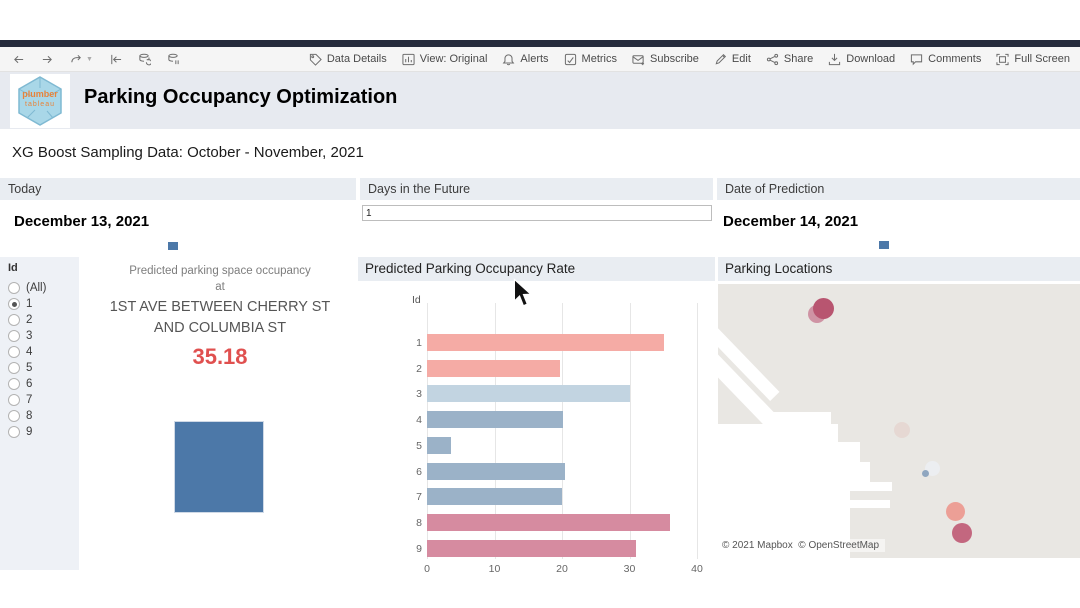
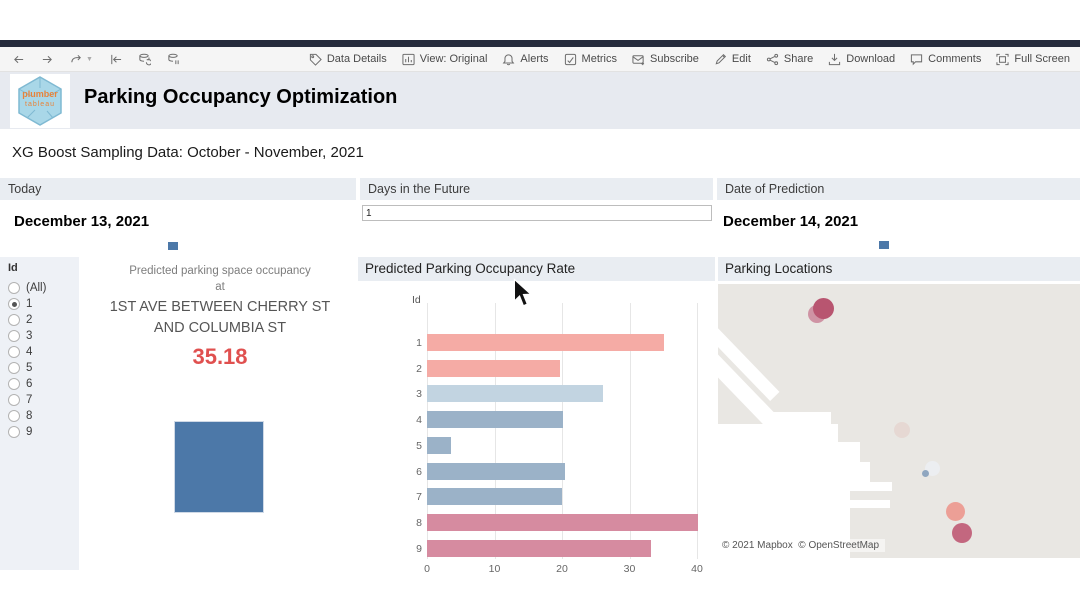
3: 30 -> 26
8: 36 -> 40
9: 31 -> 33
